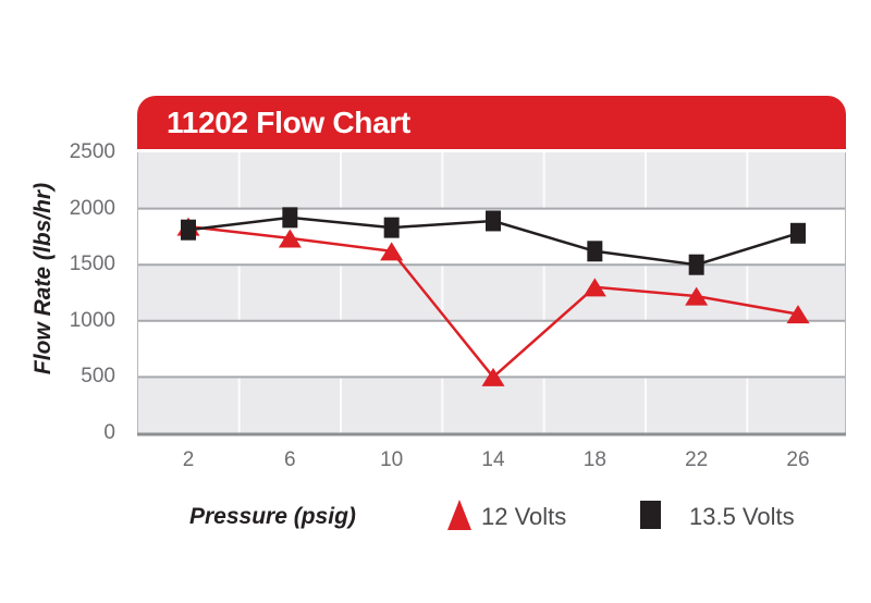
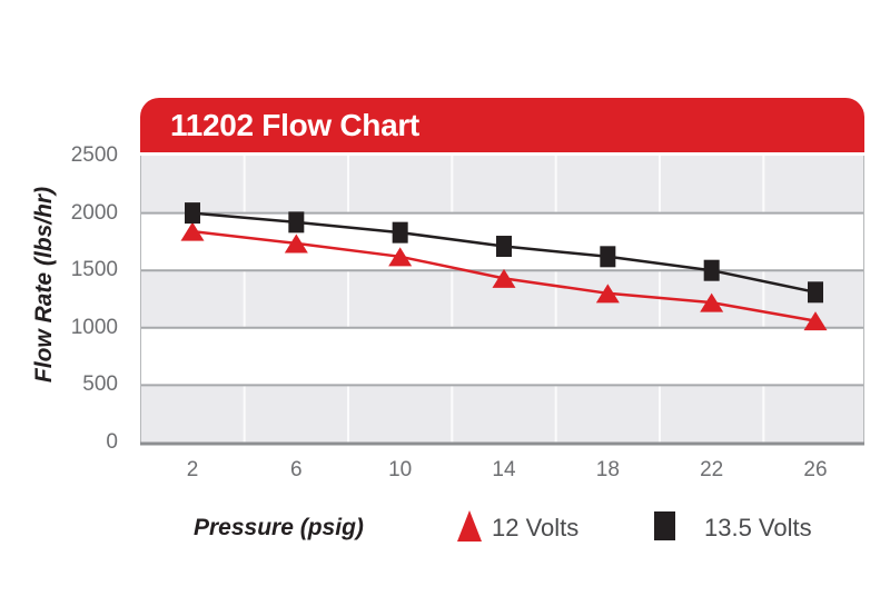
13.5 Volts/2: 1810 -> 2000
12 Volts/14: 500 -> 1430
13.5 Volts/14: 1890 -> 1710
13.5 Volts/26: 1780 -> 1310
